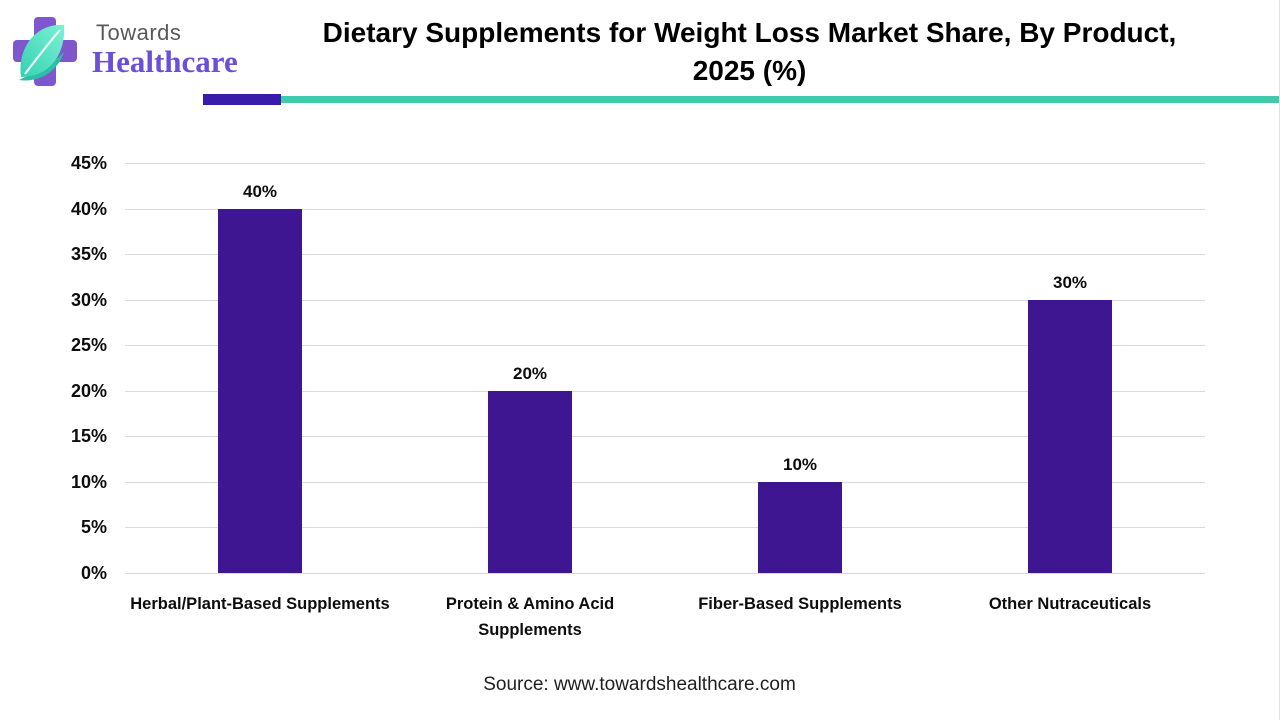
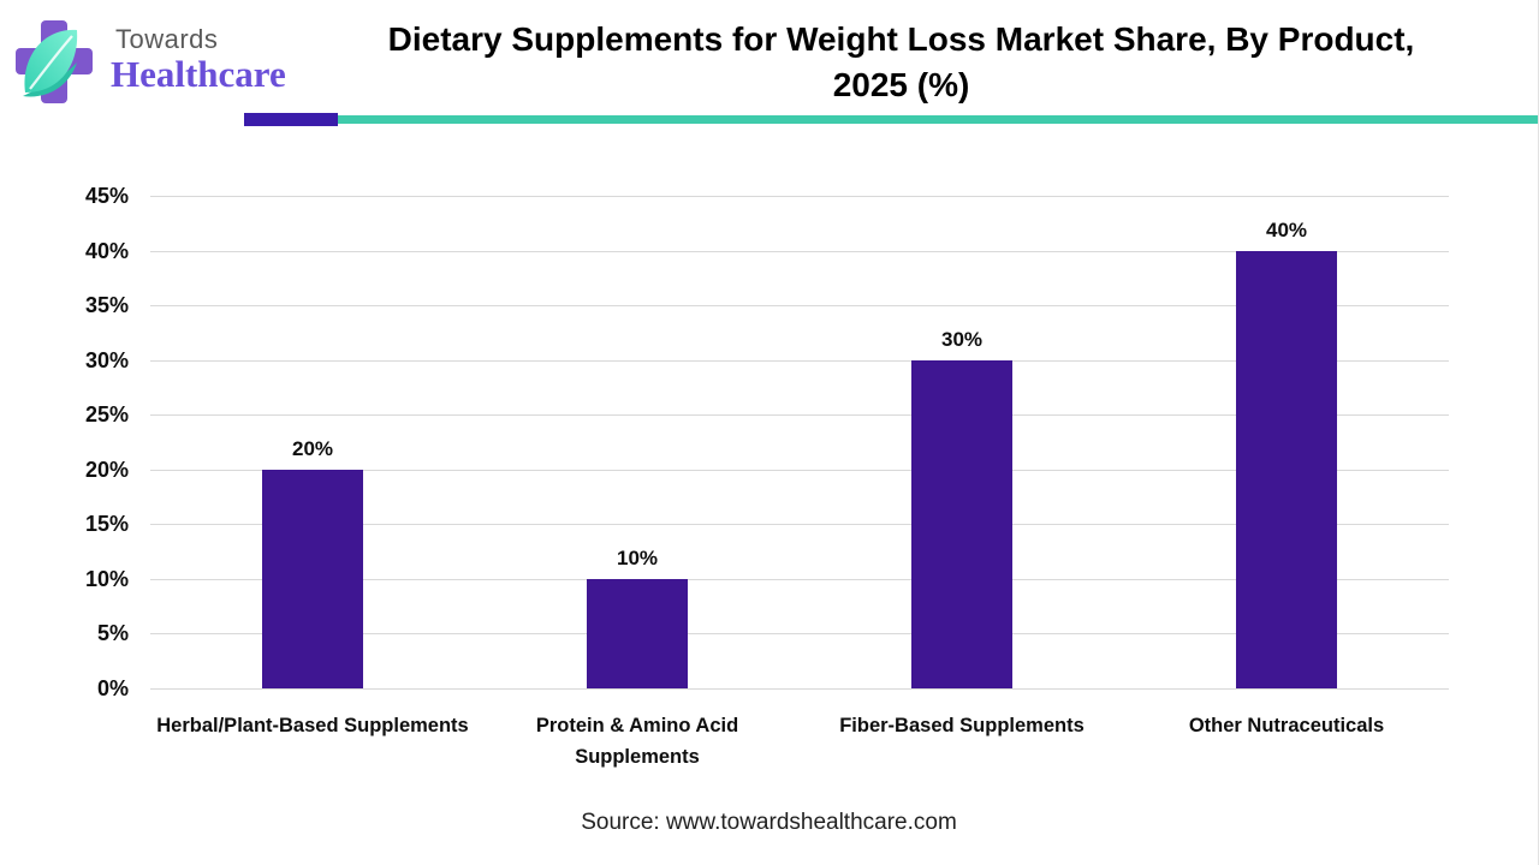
Herbal/Plant-Based Supplements: 40% -> 20%
Protein & Amino Acid Supplements: 20% -> 10%
Fiber-Based Supplements: 10% -> 30%
Other Nutraceuticals: 30% -> 40%
